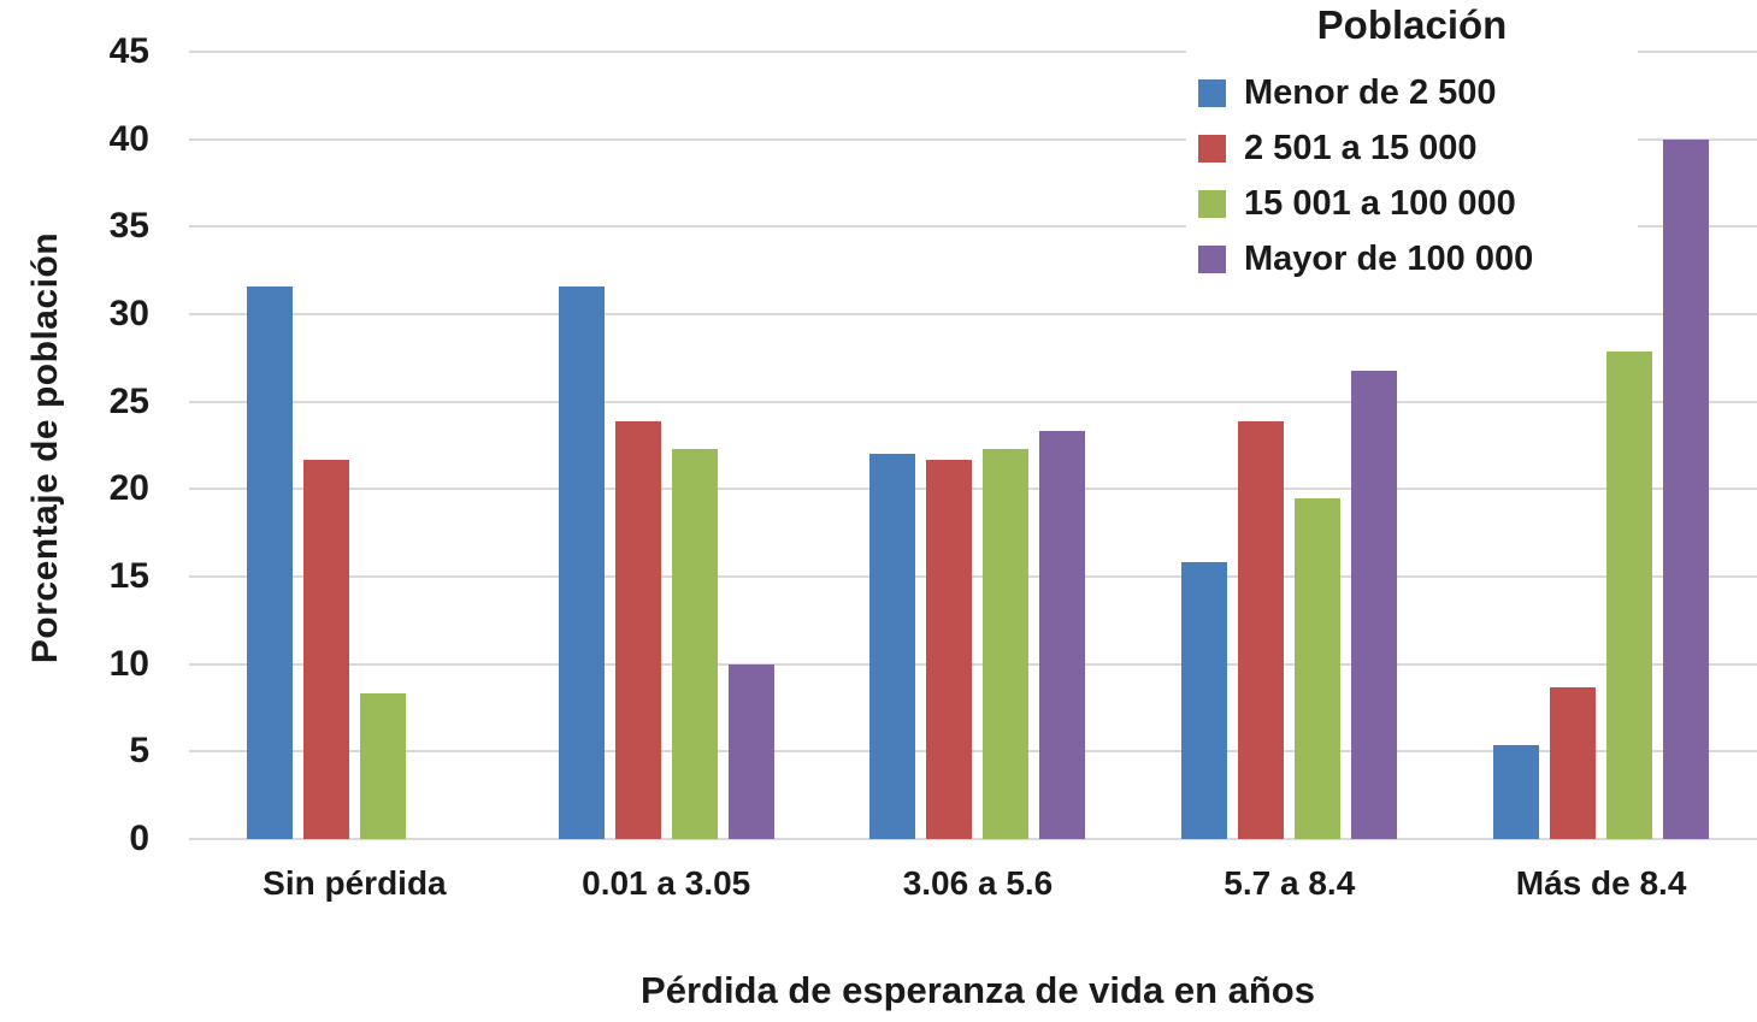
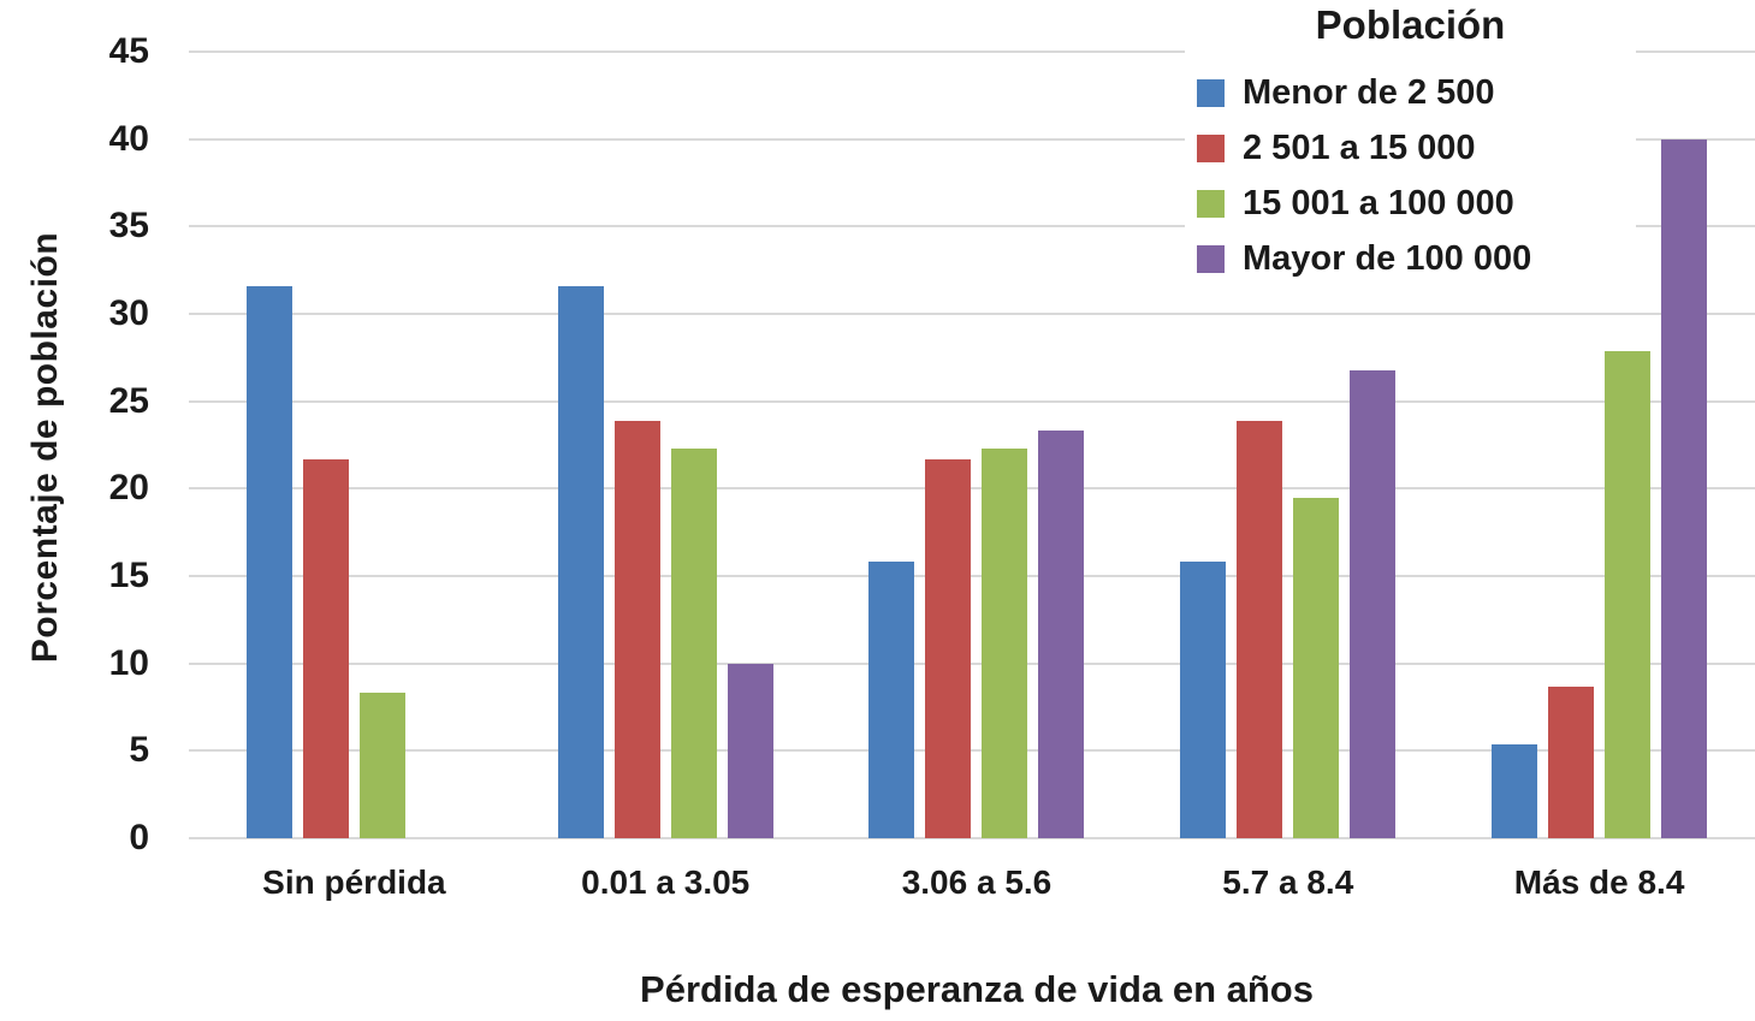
Menor de 2 500/3.06 a 5.6: 22.0 -> 15.8
